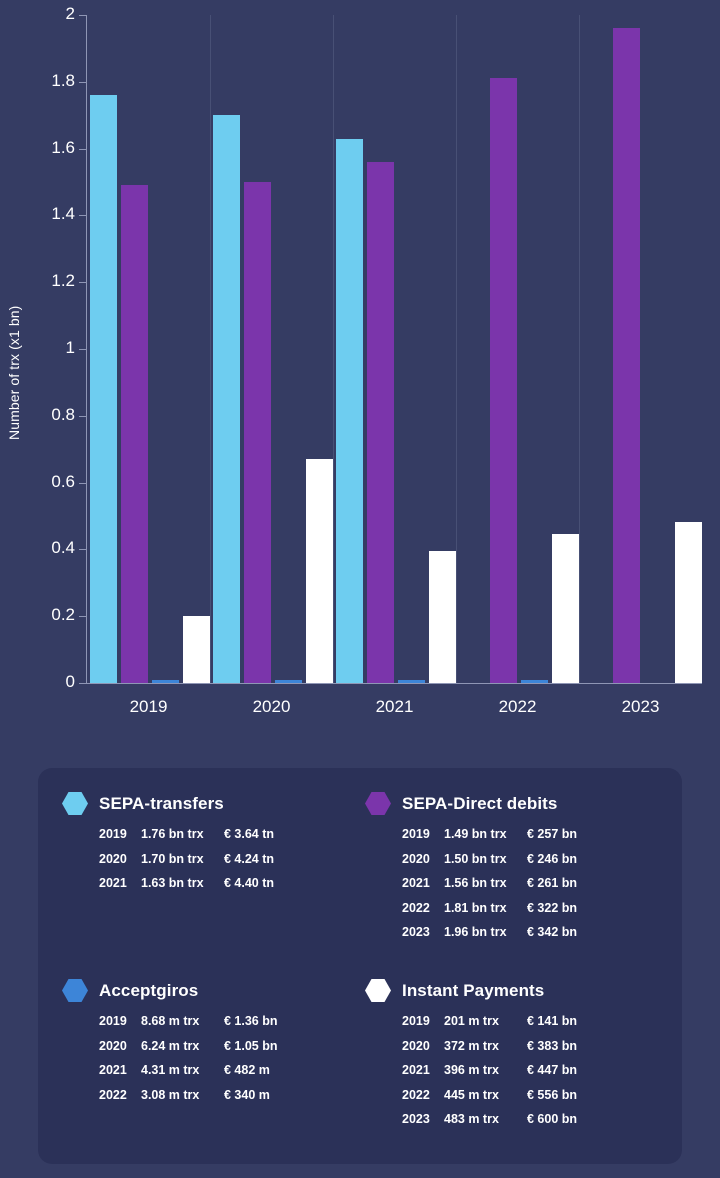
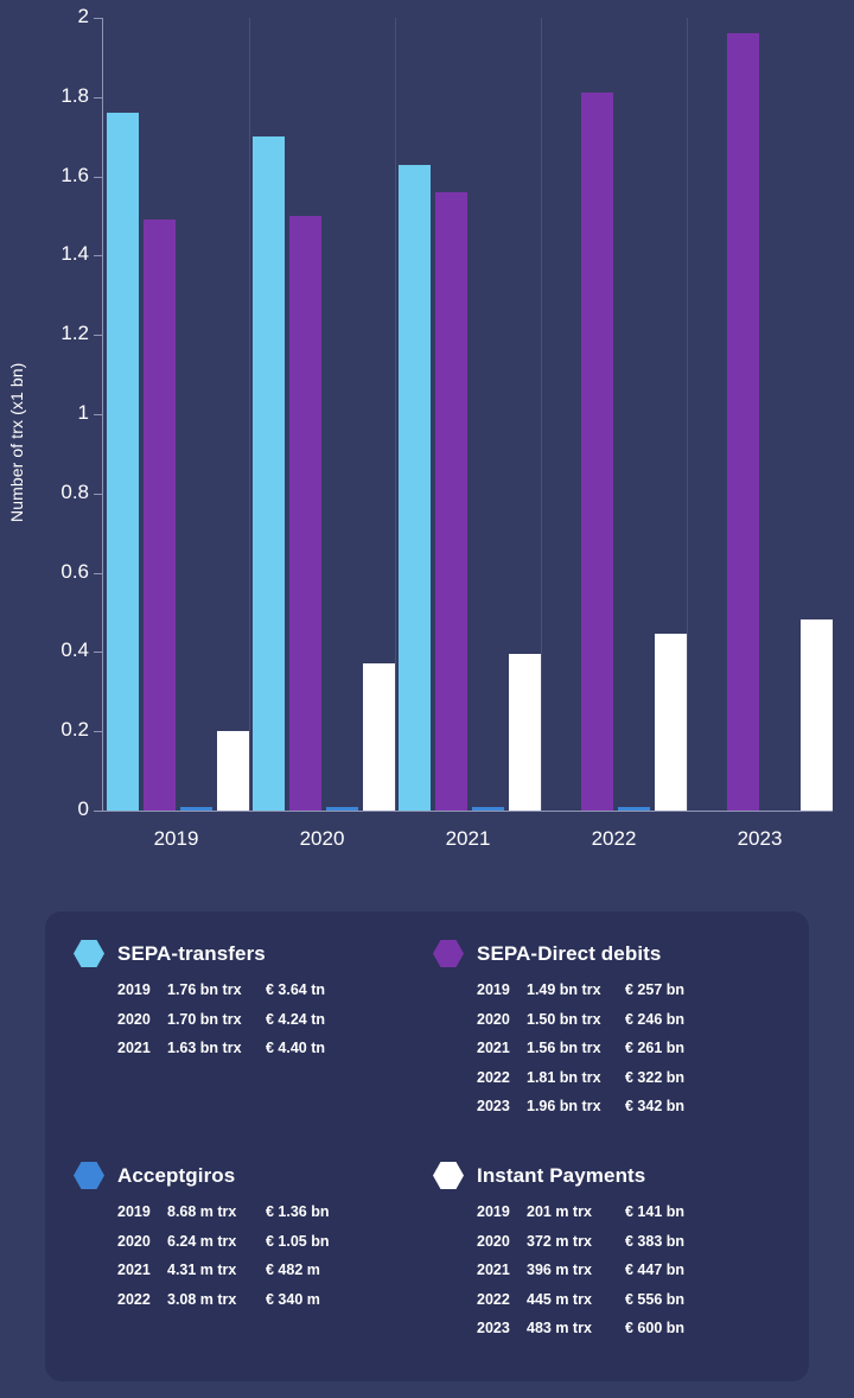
Instant Payments/2020: 0.67 -> 0.37
